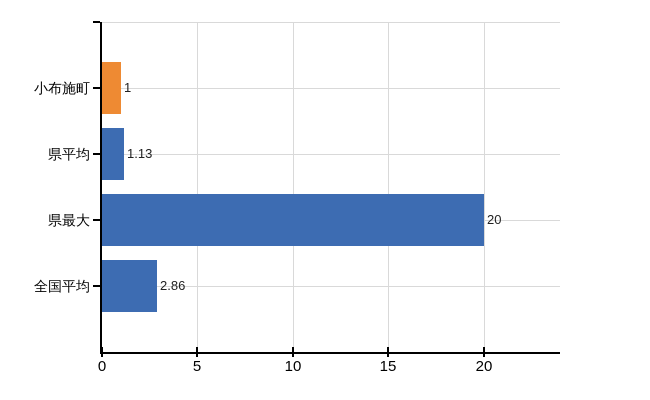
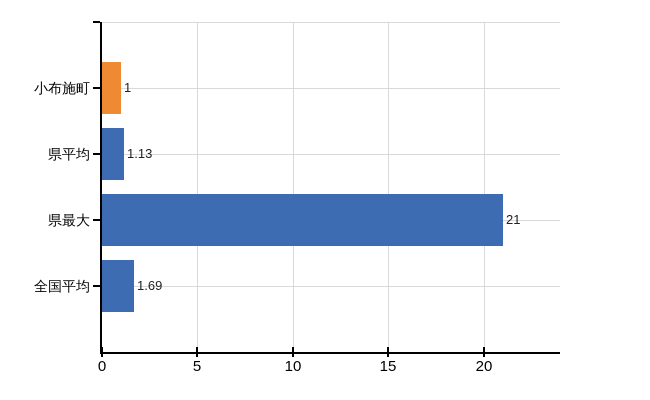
県最大: 20 -> 21
全国平均: 2.86 -> 1.69
